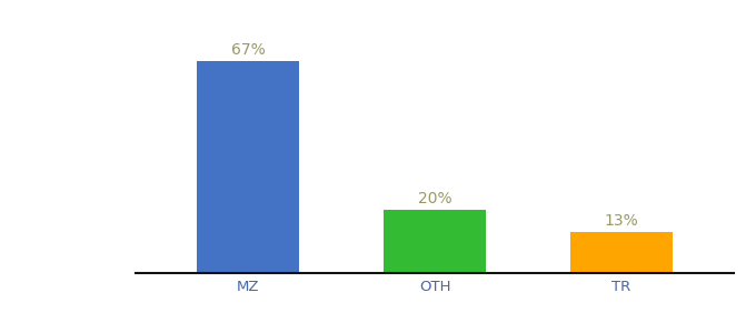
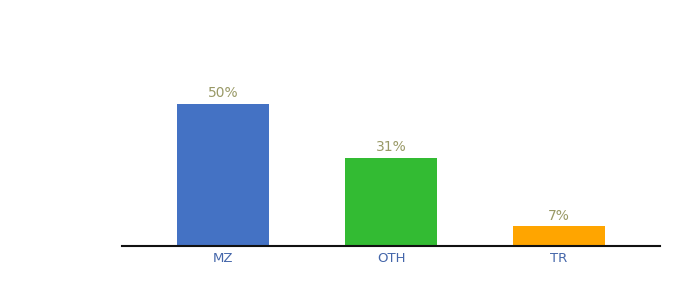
MZ: 67% -> 50%
OTH: 20% -> 31%
TR: 13% -> 7%
